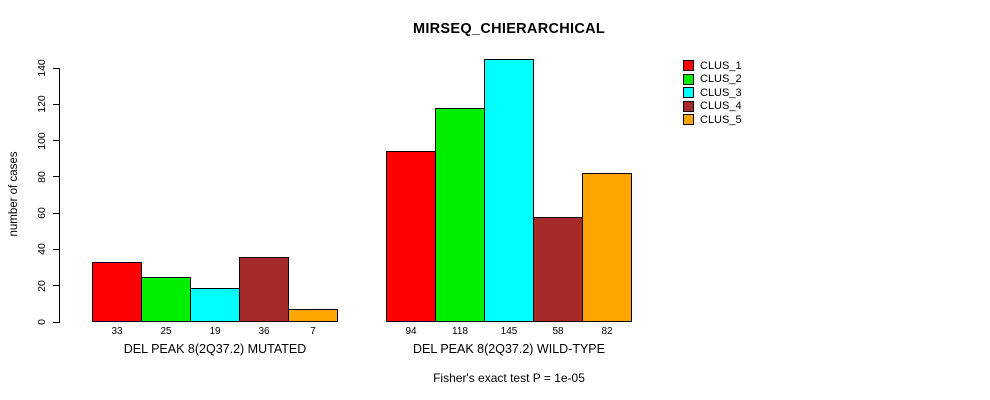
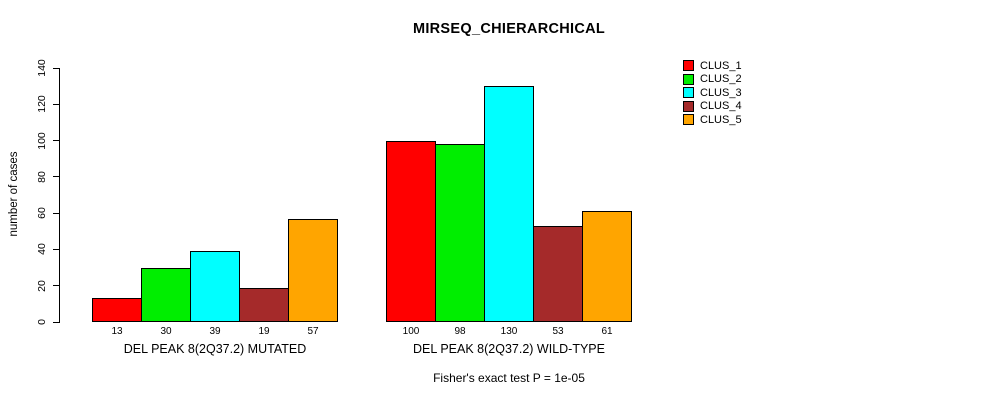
CLUS_1/DEL PEAK 8(2Q37.2) MUTATED: 33 -> 13
CLUS_2/DEL PEAK 8(2Q37.2) MUTATED: 25 -> 30
CLUS_3/DEL PEAK 8(2Q37.2) MUTATED: 19 -> 39
CLUS_4/DEL PEAK 8(2Q37.2) MUTATED: 36 -> 19
CLUS_5/DEL PEAK 8(2Q37.2) MUTATED: 7 -> 57
CLUS_1/DEL PEAK 8(2Q37.2) WILD-TYPE: 94 -> 100
CLUS_2/DEL PEAK 8(2Q37.2) WILD-TYPE: 118 -> 98
CLUS_3/DEL PEAK 8(2Q37.2) WILD-TYPE: 145 -> 130
CLUS_4/DEL PEAK 8(2Q37.2) WILD-TYPE: 58 -> 53
CLUS_5/DEL PEAK 8(2Q37.2) WILD-TYPE: 82 -> 61
